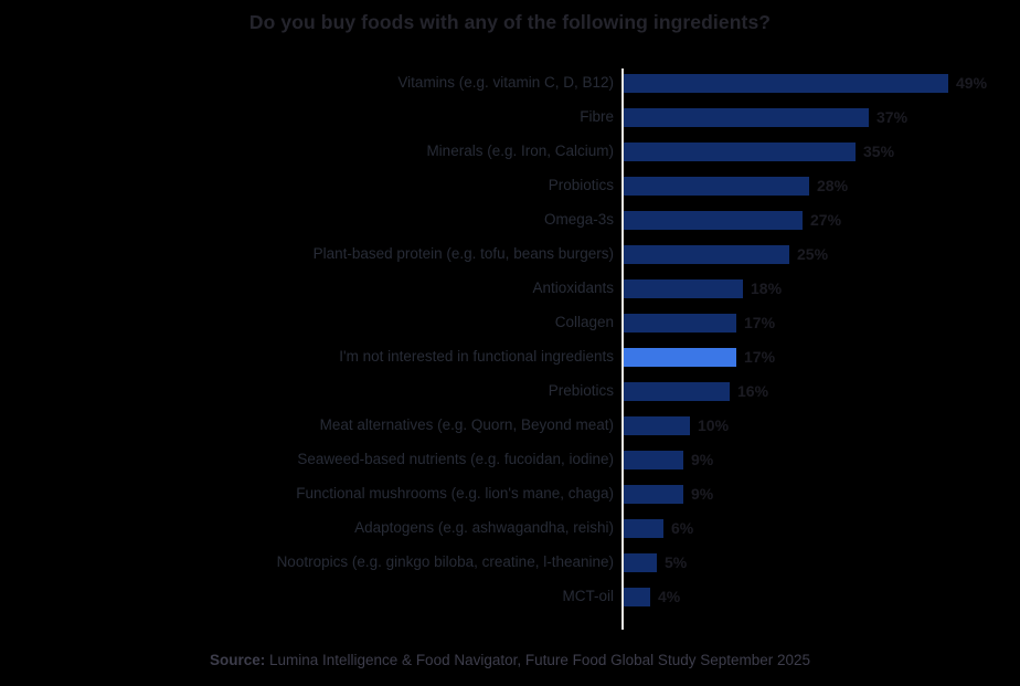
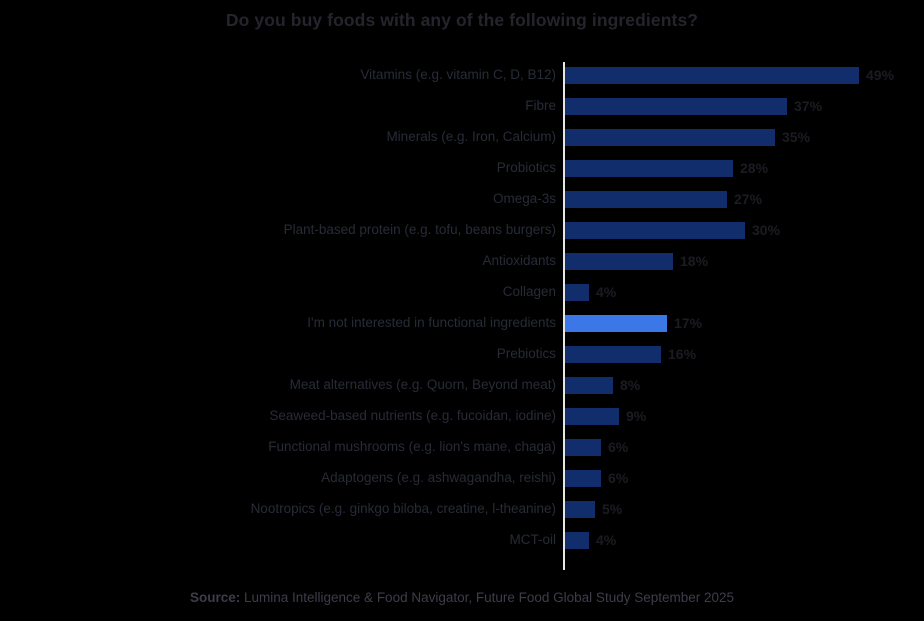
Plant-based protein (e.g. tofu, beans burgers): 25% -> 30%
Collagen: 17% -> 4%
Meat alternatives (e.g. Quorn, Beyond meat): 10% -> 8%
Functional mushrooms (e.g. lion's mane, chaga): 9% -> 6%
